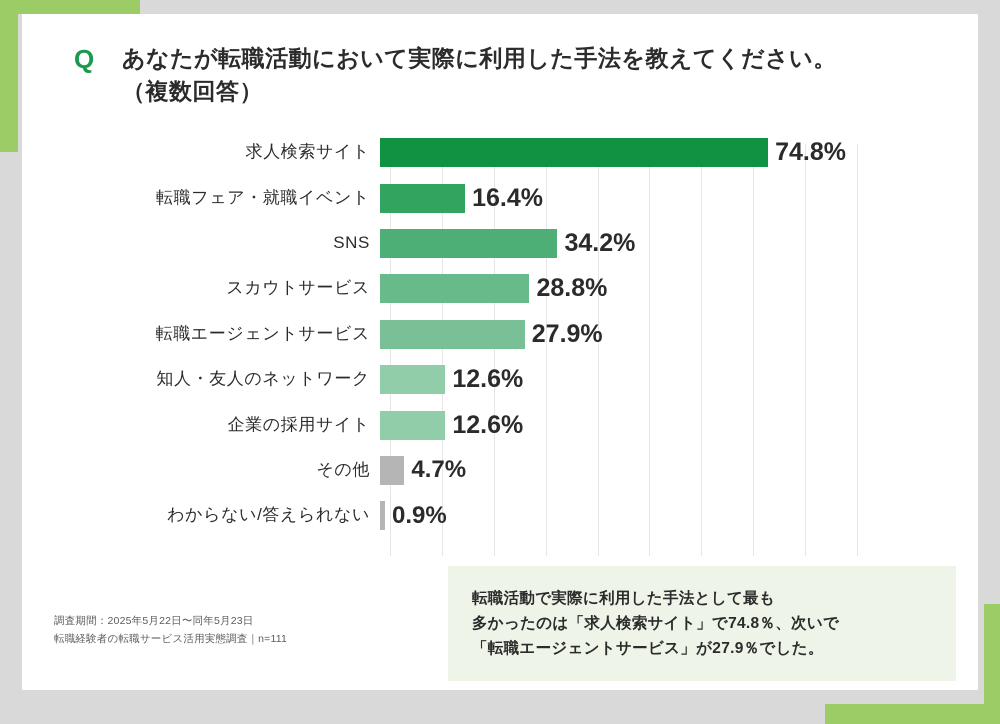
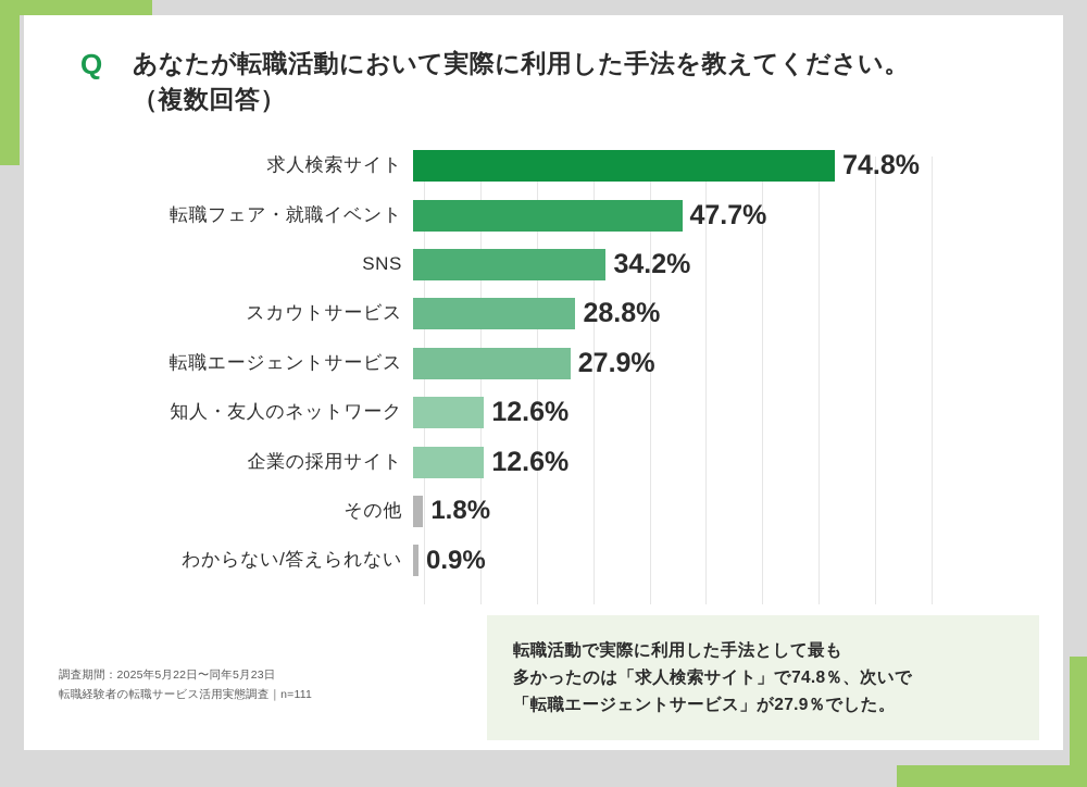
転職フェア・就職イベント: 16.4% -> 47.7%
その他: 4.7% -> 1.8%
